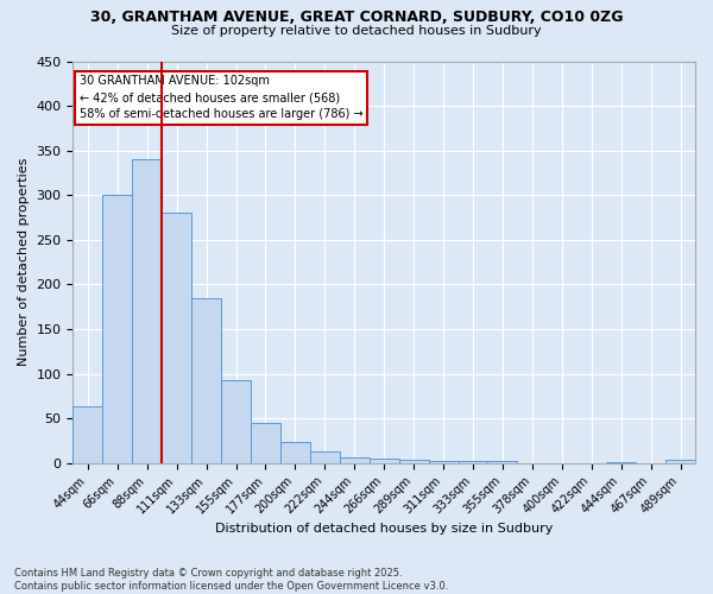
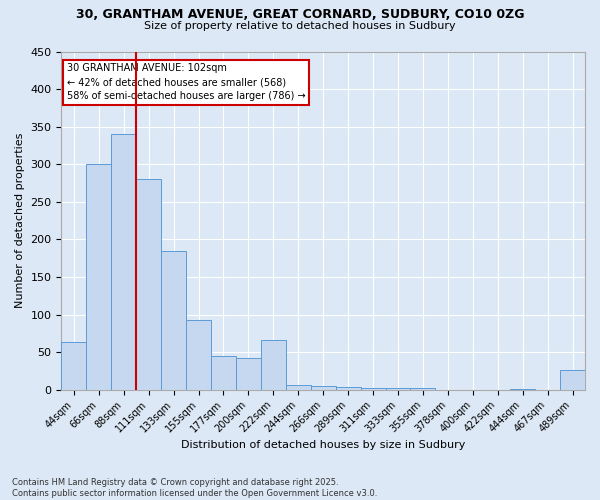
200sqm: 23 -> 42
222sqm: 13 -> 66
489sqm: 3 -> 26
